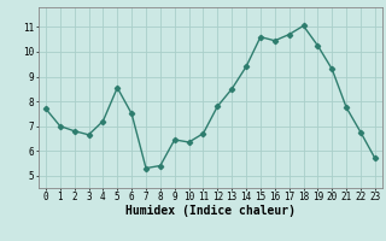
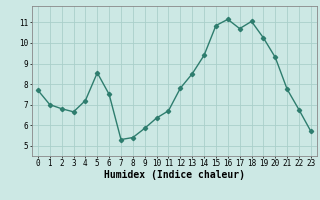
9: 6.45 -> 5.85
15: 10.60 -> 10.85
16: 10.45 -> 11.15
